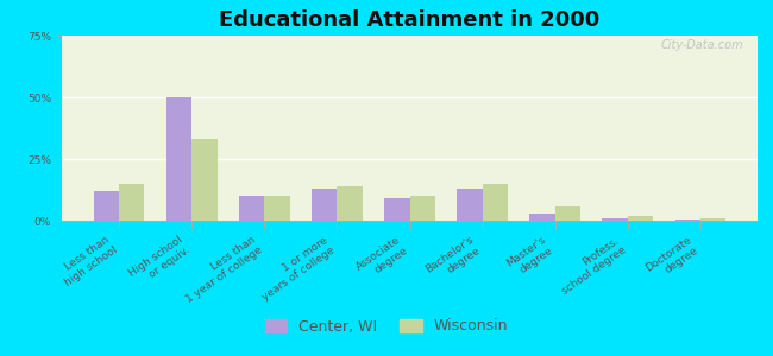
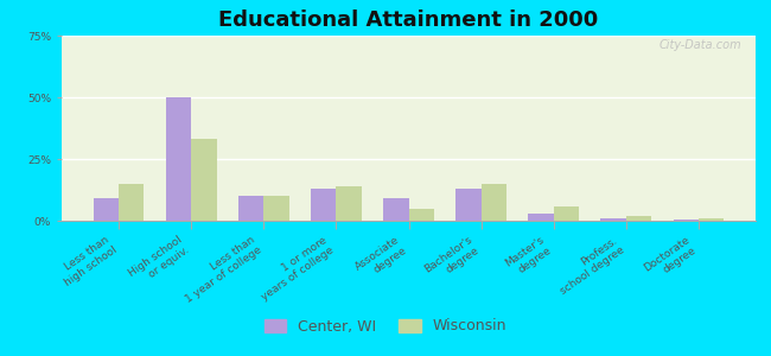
Center, WI/Less than high school: 12.0% -> 9.0%
Wisconsin/Associate degree: 10% -> 5%
